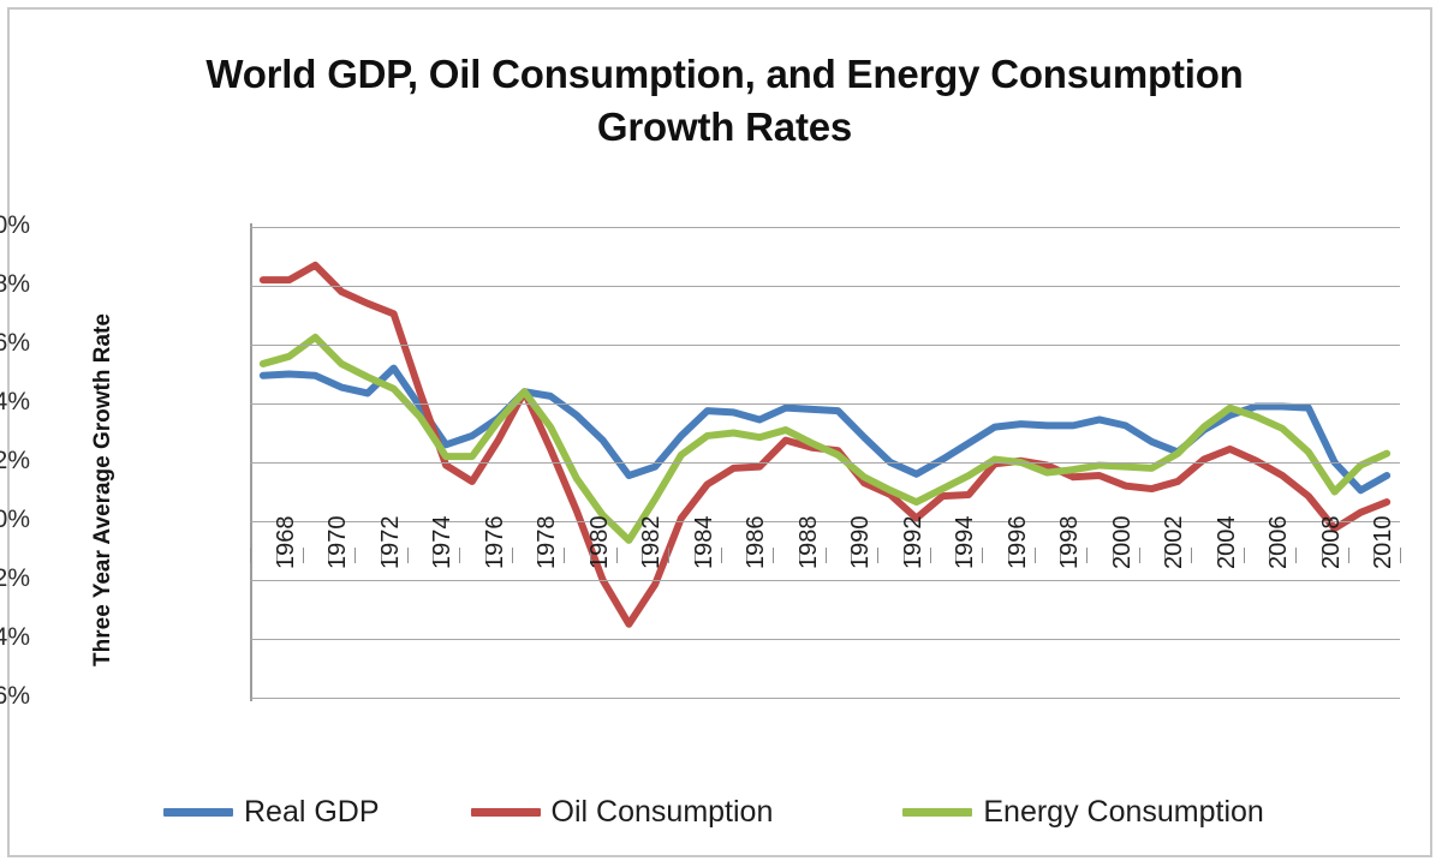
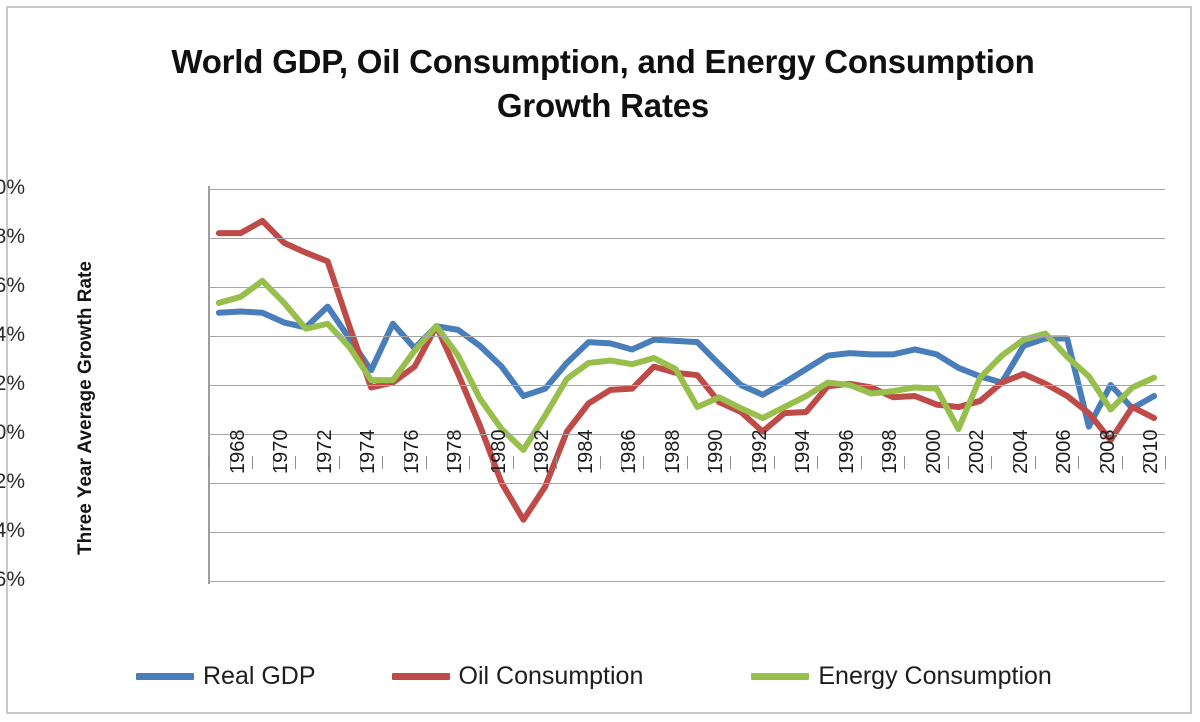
Energy Consumption/1972: 4.9% -> 4.3%
Real GDP/1976: 2.9% -> 4.5%
Oil Consumption/1976: 1.4% -> 2.1%
Energy Consumption/1990: 2.2% -> 1.1%
Energy Consumption/2002: 1.8% -> 0.2%
Real GDP/2004: 3.1% -> 2.1%
Energy Consumption/2006: 3.5% -> 4.1%
Real GDP/2008: 3.9% -> 0.3%
Oil Consumption/2010: 0.3% -> 1.1%
